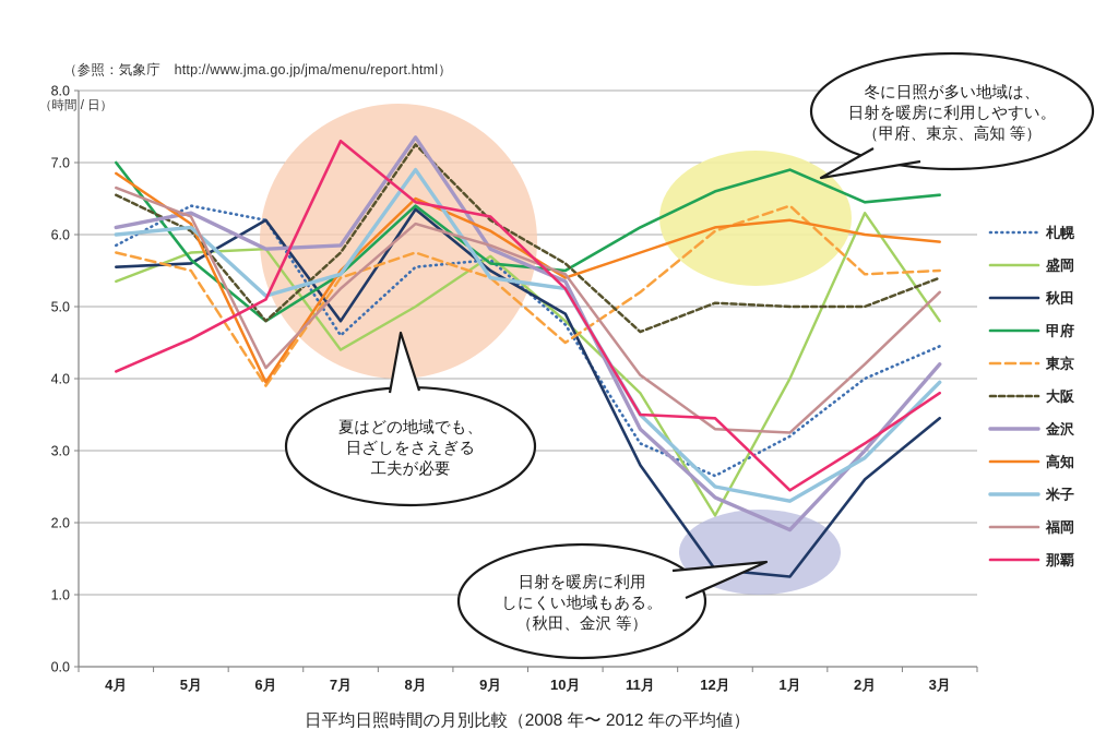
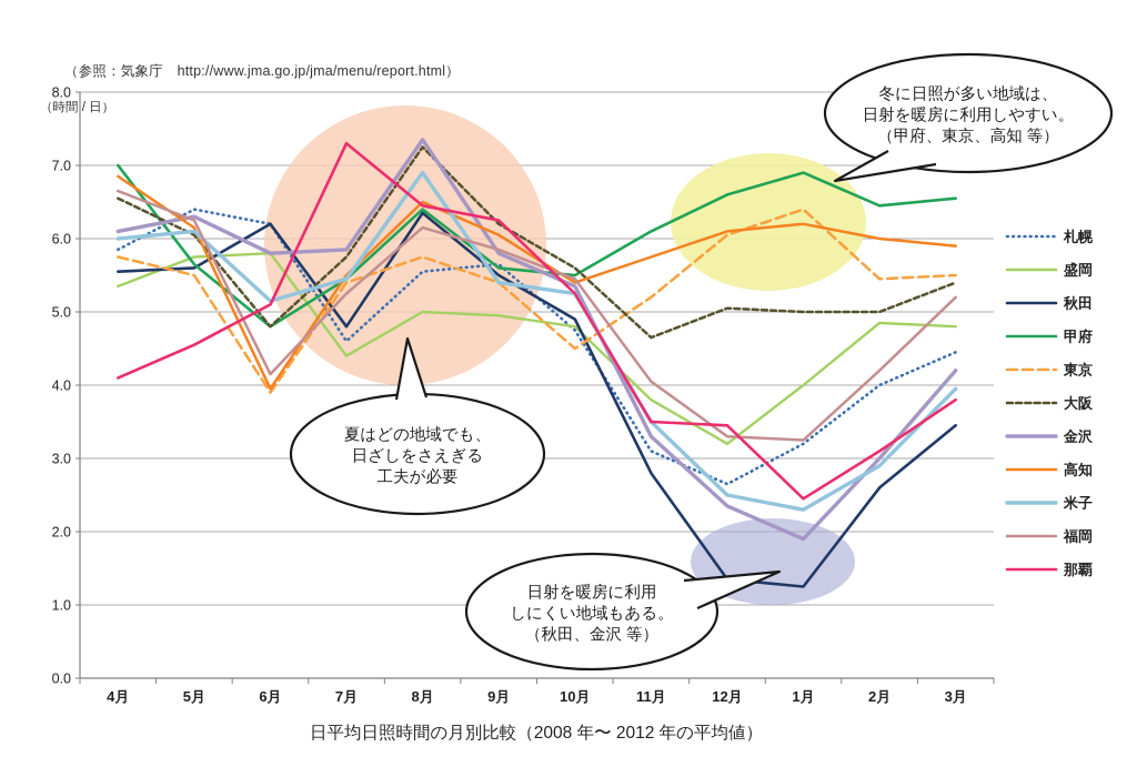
盛岡/9月: 5.7 -> 5.0
盛岡/12月: 2.1 -> 3.2
盛岡/2月: 6.3 -> 4.8
